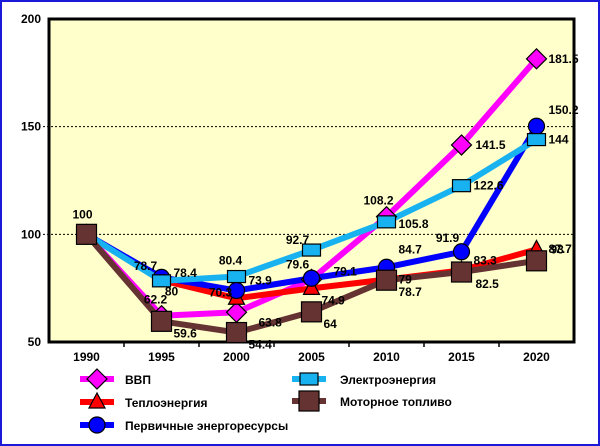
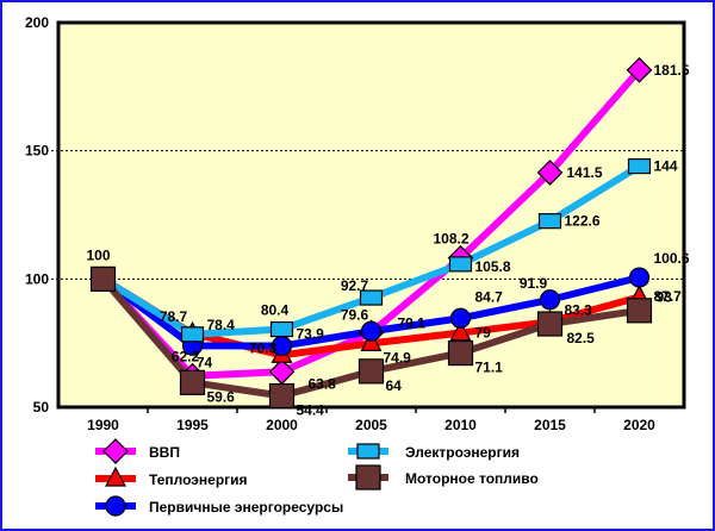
Первичные энергоресурсы/1995: 80 -> 74
Моторное топливо/2010: 78.7 -> 71.1
Первичные энергоресурсы/2020: 150.2 -> 100.6
